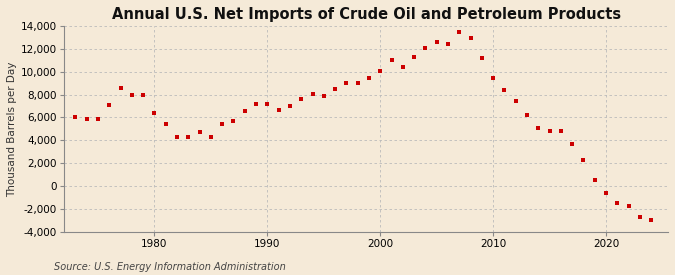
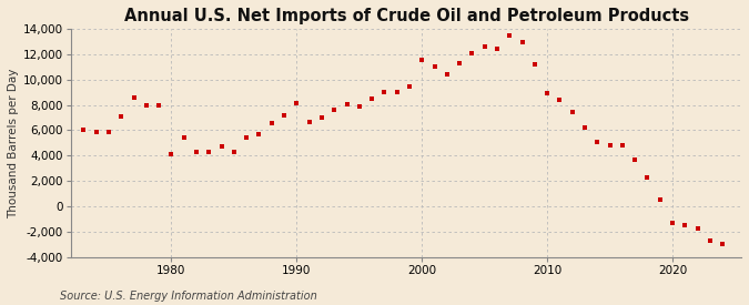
1980: 6,400 -> 4,100
1990: 7,200 -> 8,100
2000: 10,100 -> 11,500
2010: 9,400 -> 8,900
2020: -600 -> -1,300
